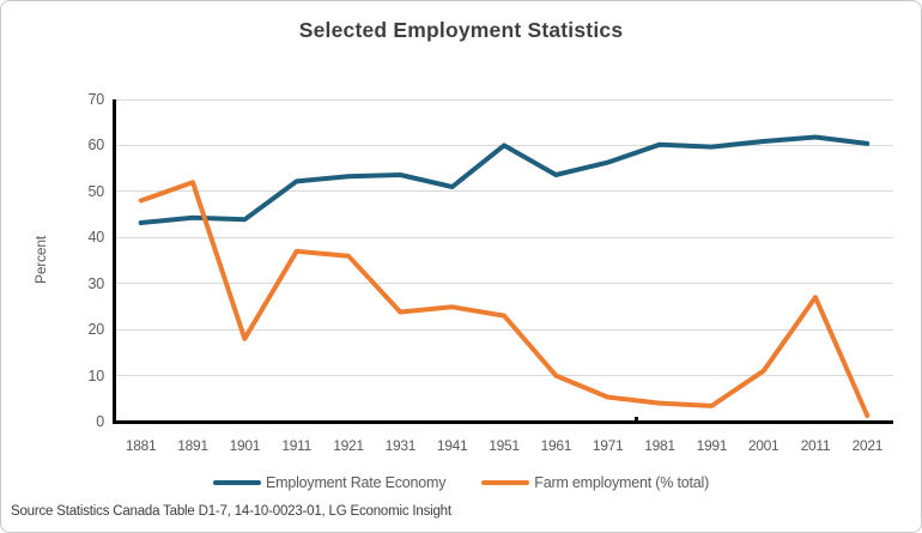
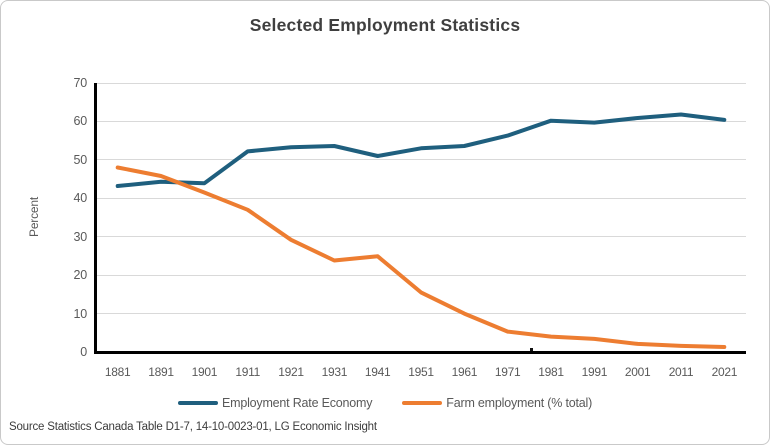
Farm employment (% total)/1891: 52 -> 46
Farm employment (% total)/1901: 18 -> 42
Farm employment (% total)/1921: 36 -> 29
Employment Rate Economy/1951: 60 -> 53
Farm employment (% total)/1951: 23 -> 16
Farm employment (% total)/2001: 11 -> 2
Farm employment (% total)/2011: 27 -> 2
